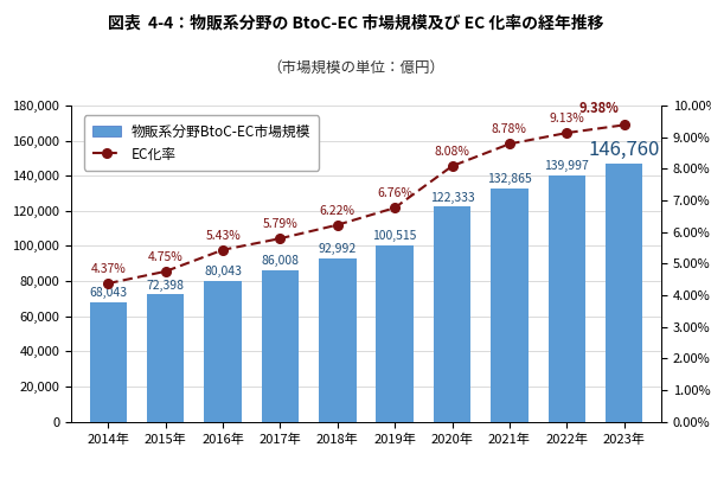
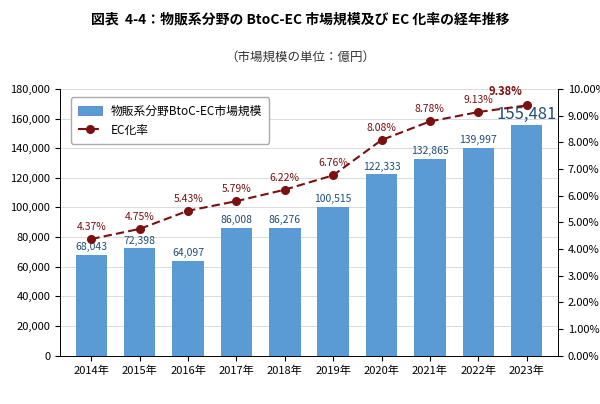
物販系分野BtoC-EC市場規模/2016年: 80,043 -> 64,097
物販系分野BtoC-EC市場規模/2018年: 92,992 -> 86,276
物販系分野BtoC-EC市場規模/2023年: 146,760 -> 155,481
